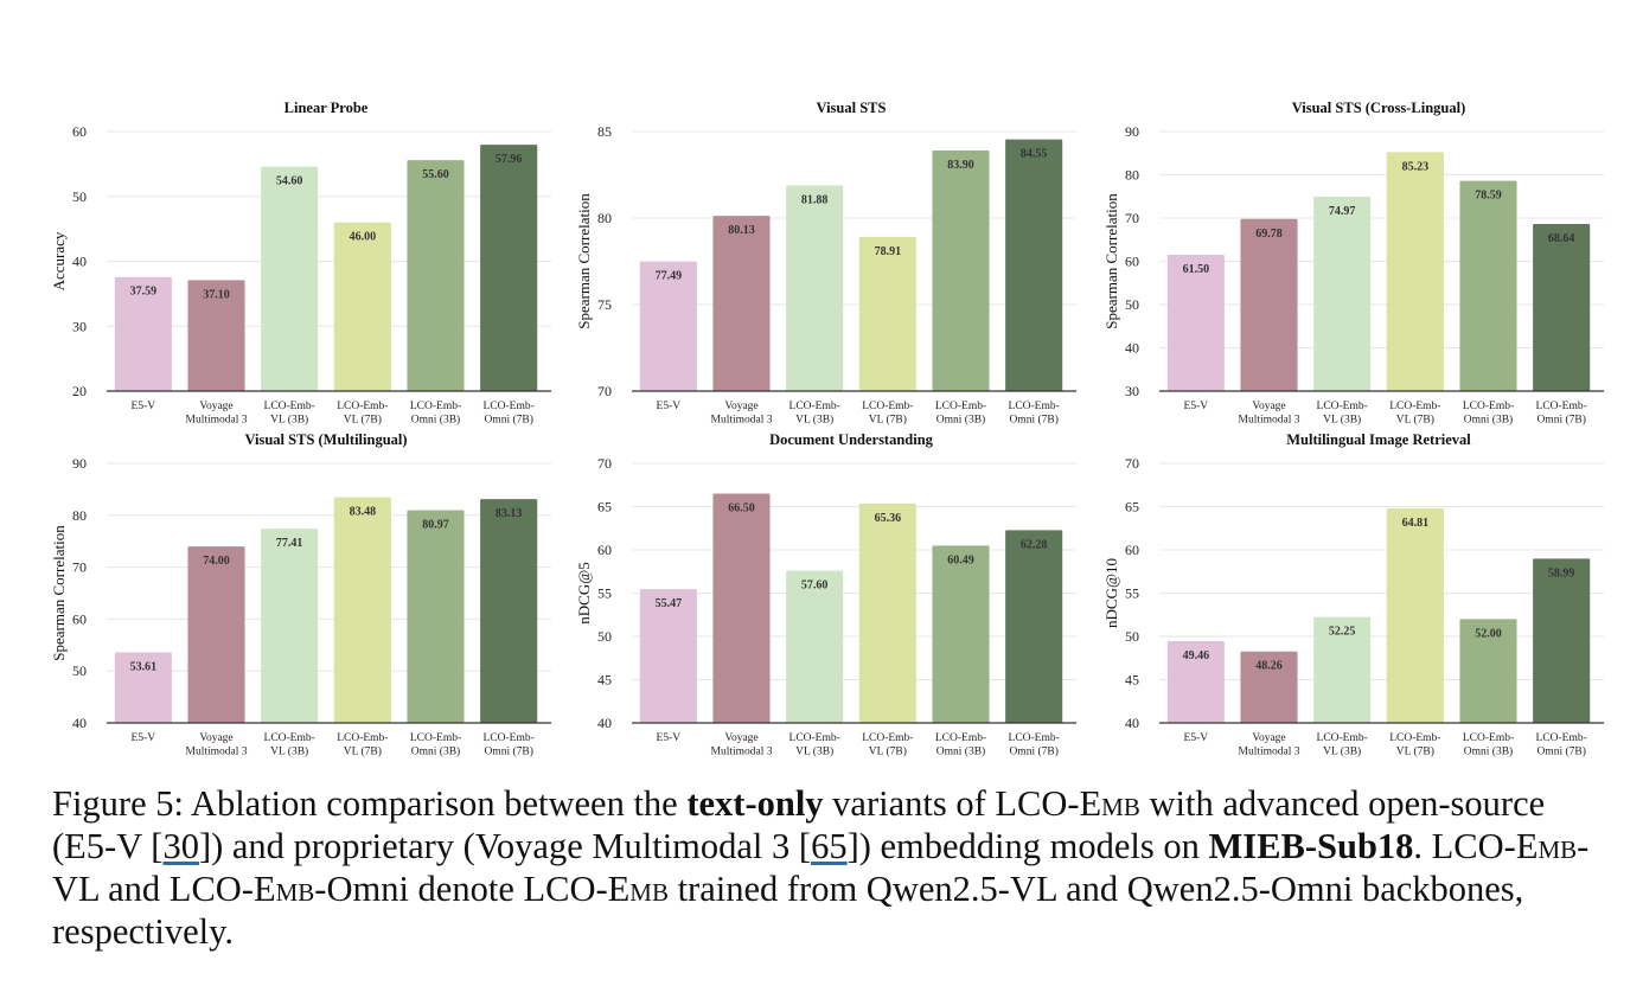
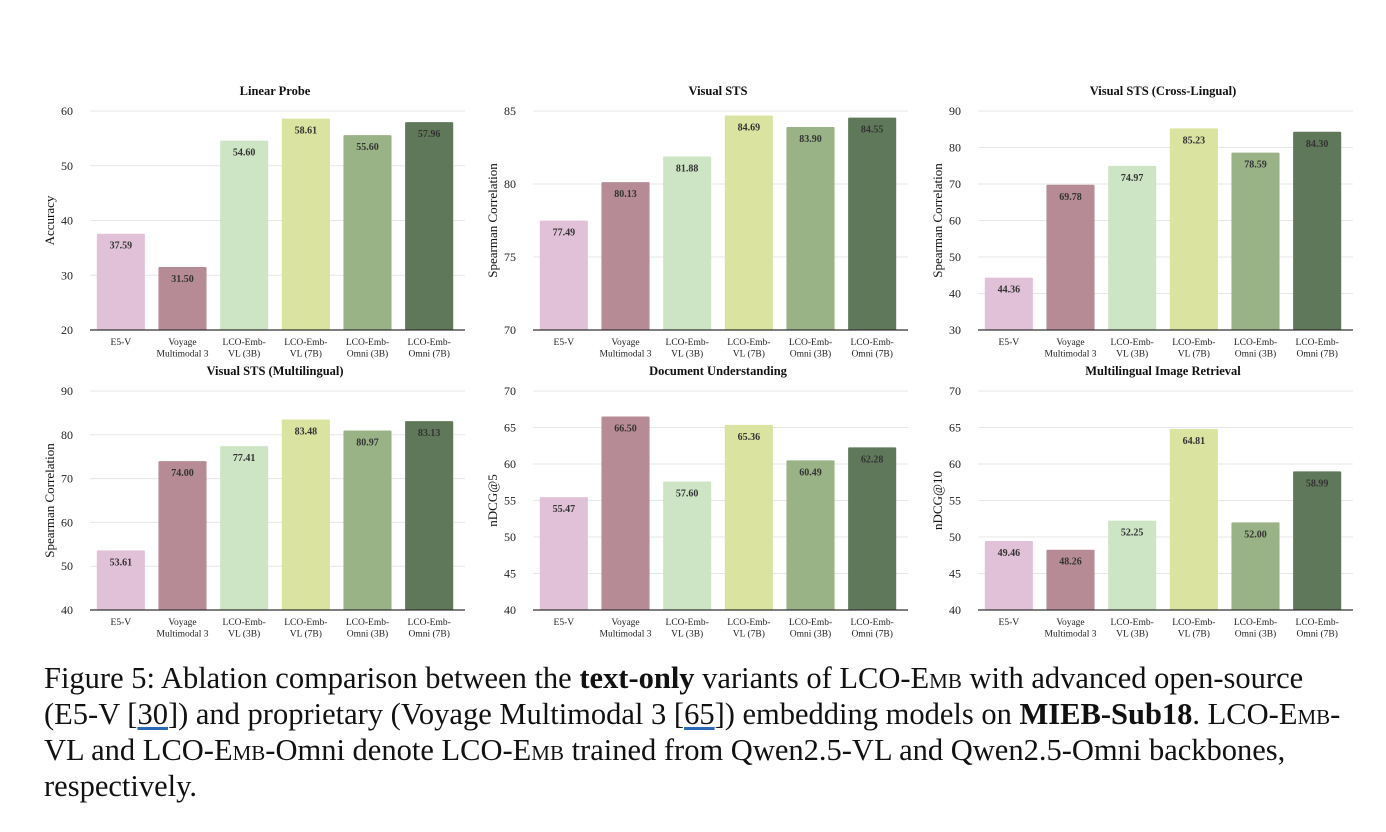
Linear Probe/Voyage Multimodal 3: 37.10 -> 31.50
Linear Probe/LCO-Emb-VL (7B): 46.00 -> 58.61
Visual STS/LCO-Emb-VL (7B): 78.91 -> 84.69
Visual STS (Cross-Lingual)/E5-V: 61.50 -> 44.36
Visual STS (Cross-Lingual)/LCO-Emb-Omni (7B): 68.64 -> 84.30
